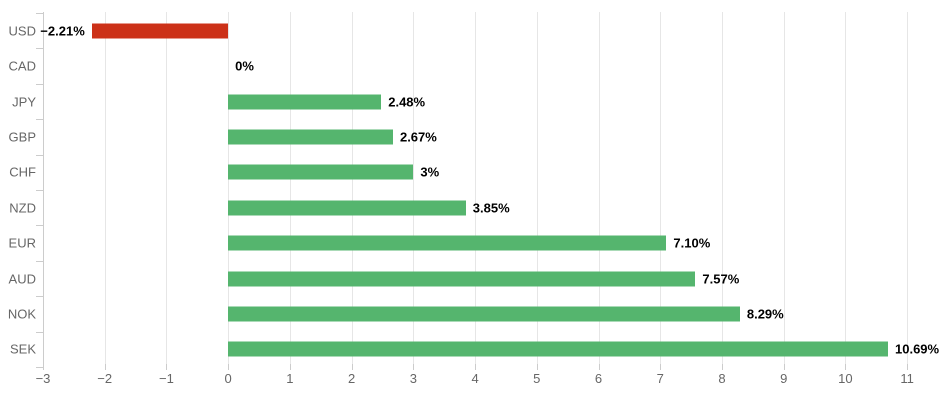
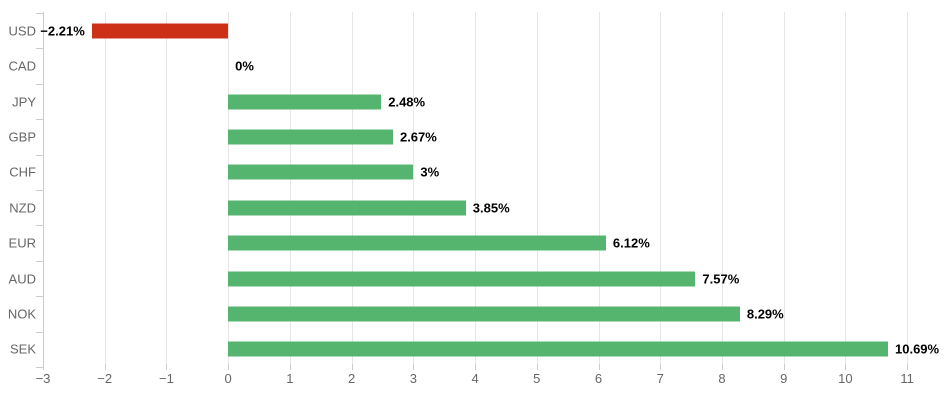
EUR: 7.10% -> 6.12%
